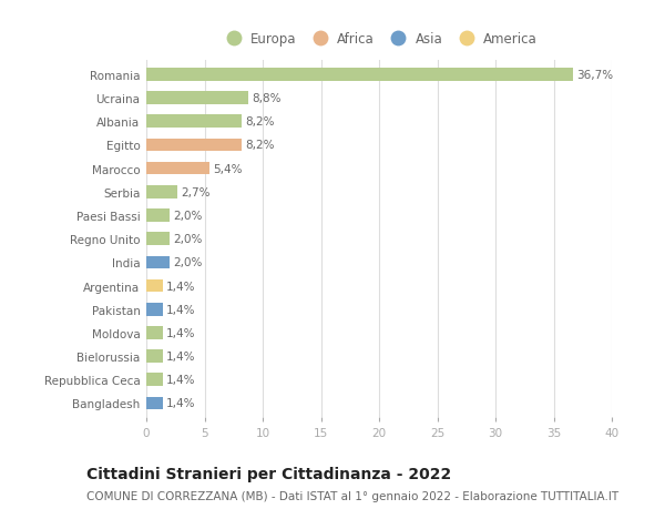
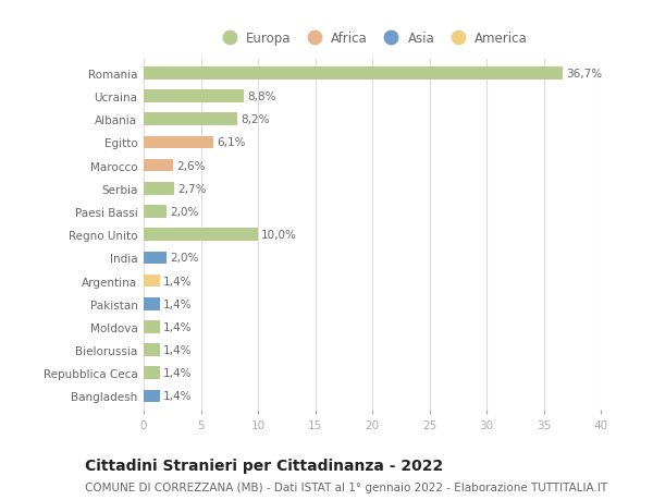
Egitto: 8,2% -> 6,1%
Marocco: 5,4% -> 2,6%
Regno Unito: 2,0% -> 10,0%
